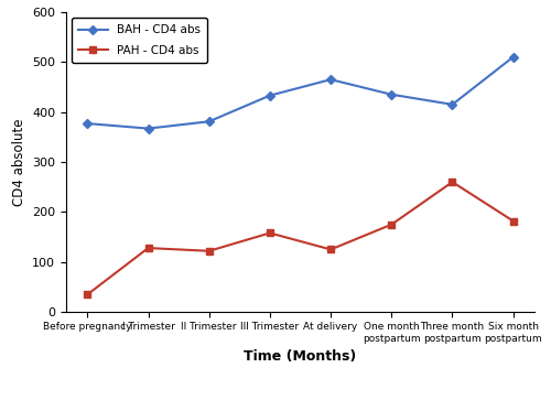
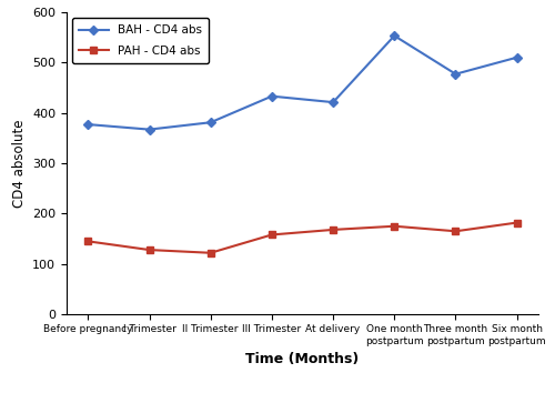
PAH - CD4 abs/Before pregnancy: 35 -> 145
BAH - CD4 abs/At delivery: 465 -> 421
PAH - CD4 abs/At delivery: 125 -> 168
BAH - CD4 abs/One month postpartum: 435 -> 553
BAH - CD4 abs/Three month postpartum: 415 -> 477
PAH - CD4 abs/Three month postpartum: 260 -> 165
